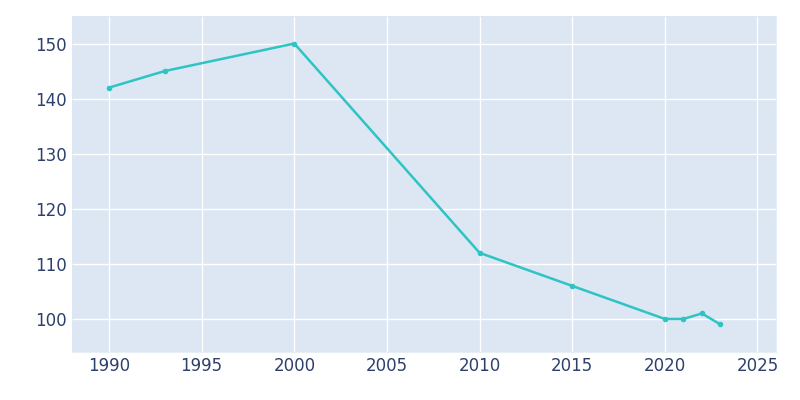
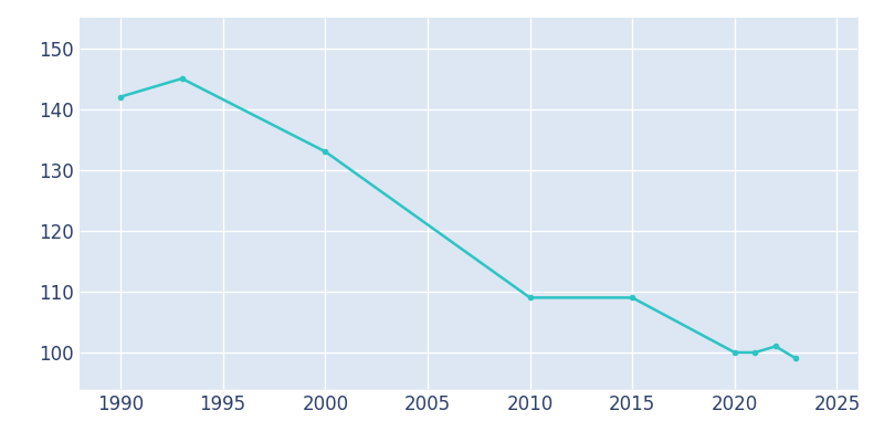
2000: 150 -> 133
2010: 112 -> 109
2015: 106 -> 109
